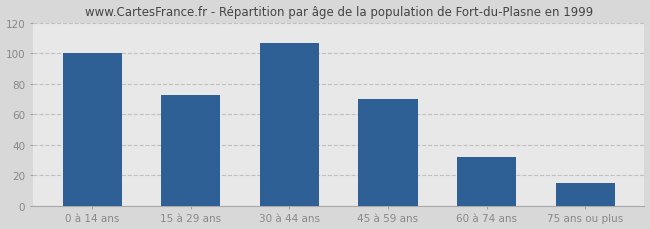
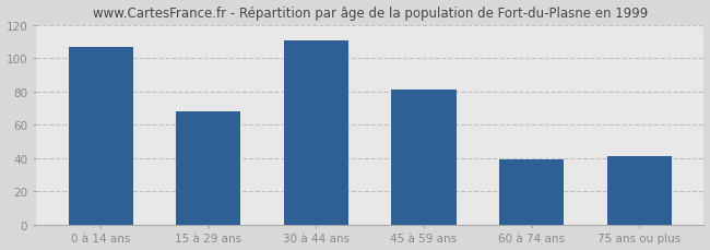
0 à 14 ans: 100 -> 107
15 à 29 ans: 73 -> 68
30 à 44 ans: 107 -> 111
45 à 59 ans: 70 -> 81
60 à 74 ans: 32 -> 39
75 ans ou plus: 15 -> 41
